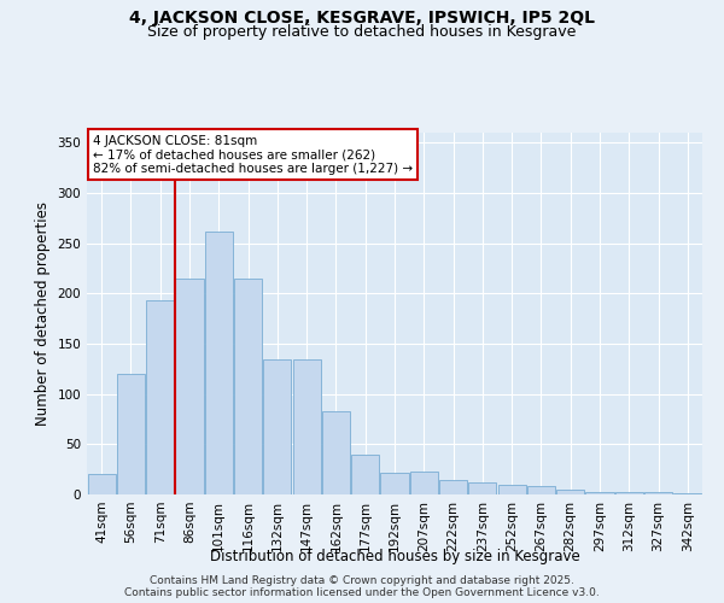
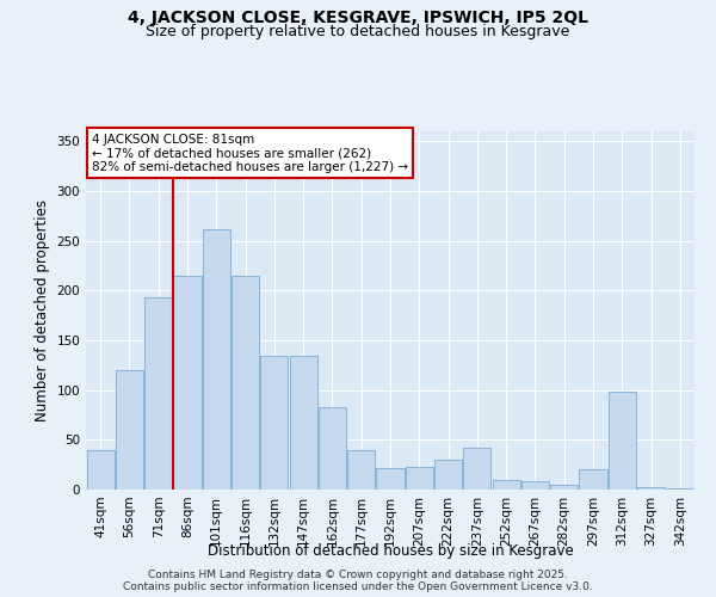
41sqm: 20 -> 40
222sqm: 14 -> 30
237sqm: 12 -> 42
297sqm: 3 -> 20
312sqm: 2 -> 98
